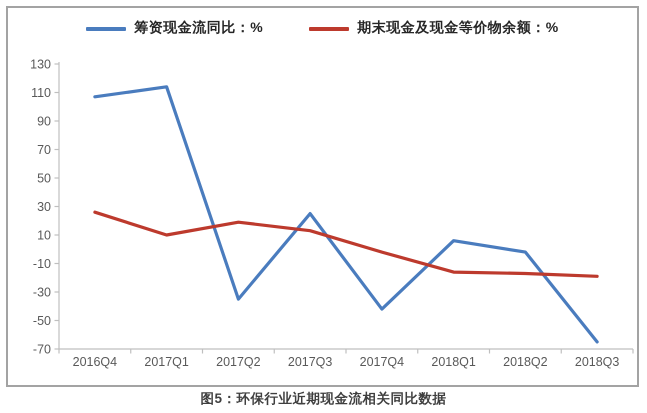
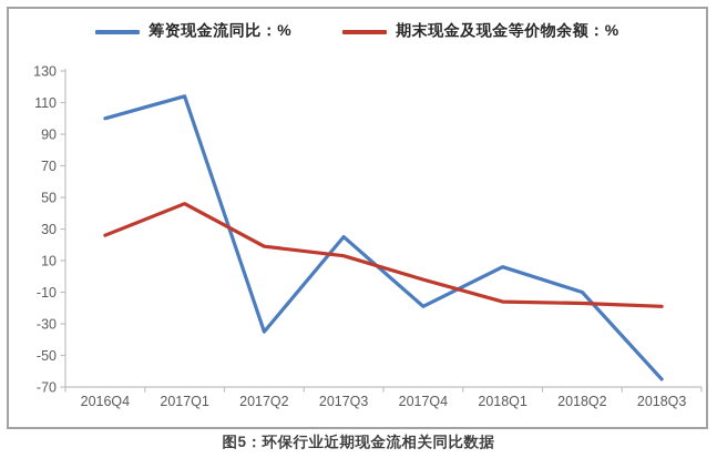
筹资现金流同比：%/2016Q4: 107 -> 100
期末现金及现金等价物余额：%/2017Q1: 10 -> 46
筹资现金流同比：%/2017Q4: -42 -> -19
筹资现金流同比：%/2018Q2: -2 -> -10
